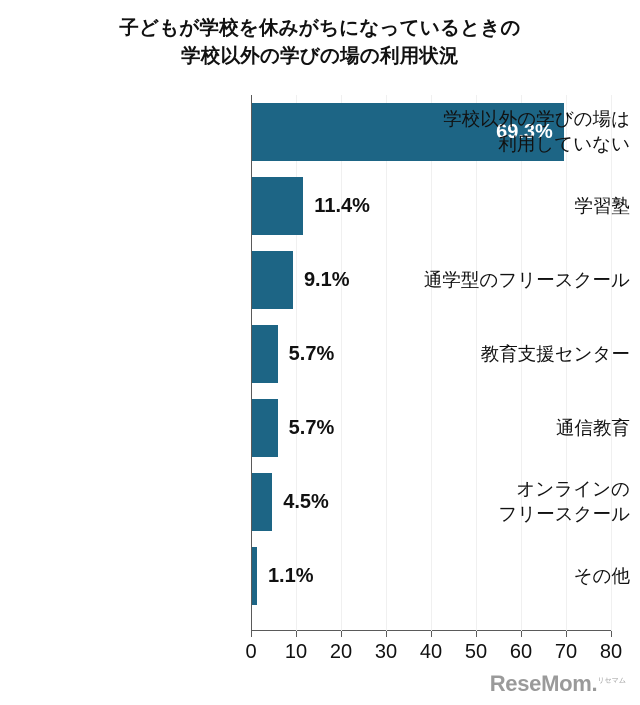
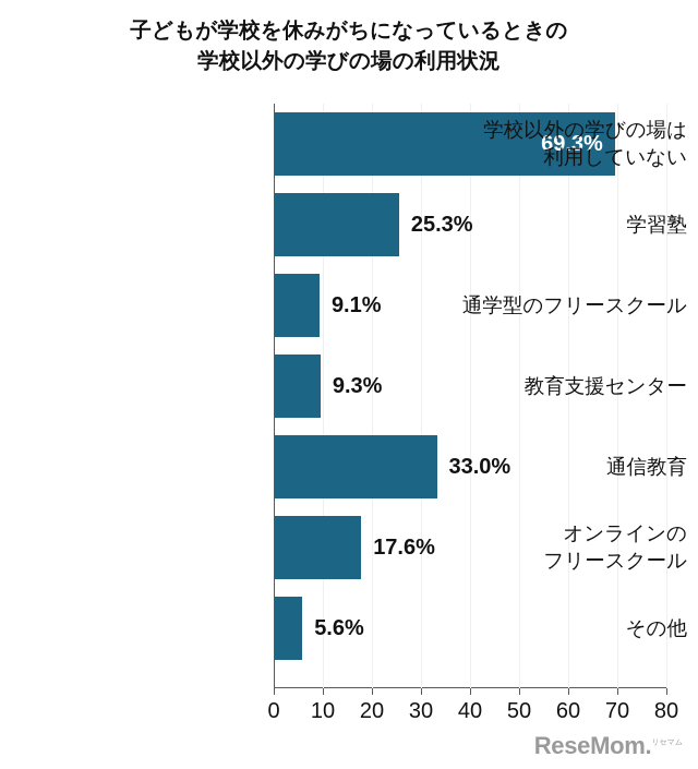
学習塾: 11.4% -> 25.3%
教育支援センター: 5.7% -> 9.3%
通信教育: 5.7% -> 33.0%
オンラインのフリースクール: 4.5% -> 17.6%
その他: 1.1% -> 5.6%
